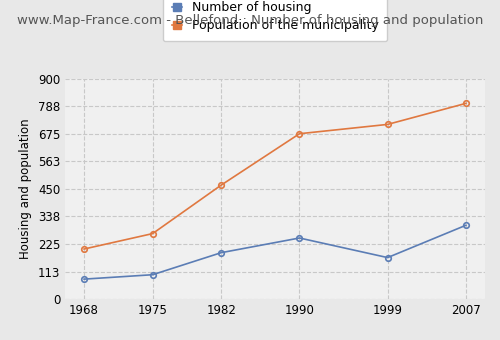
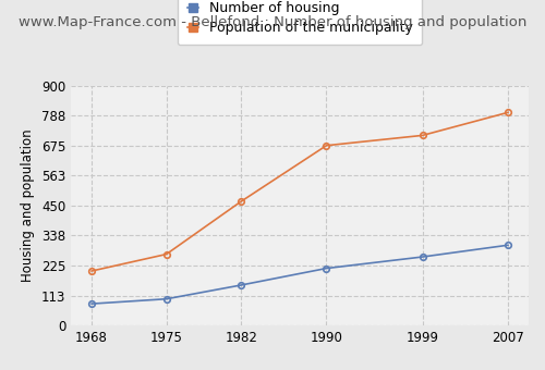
Number of housing/1982: 190 -> 152
Number of housing/1990: 250 -> 215
Number of housing/1999: 170 -> 258
